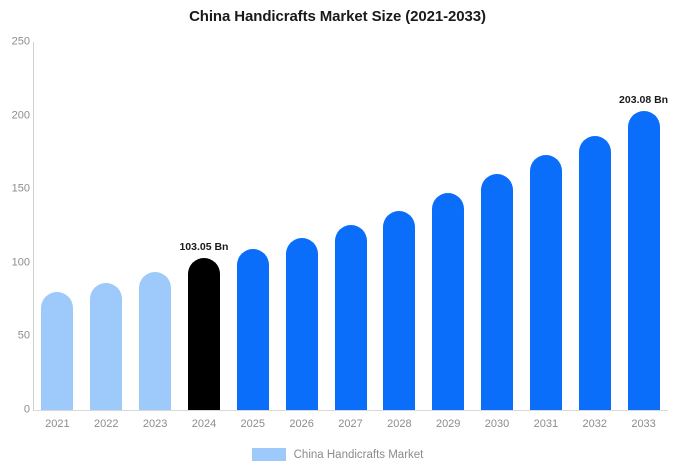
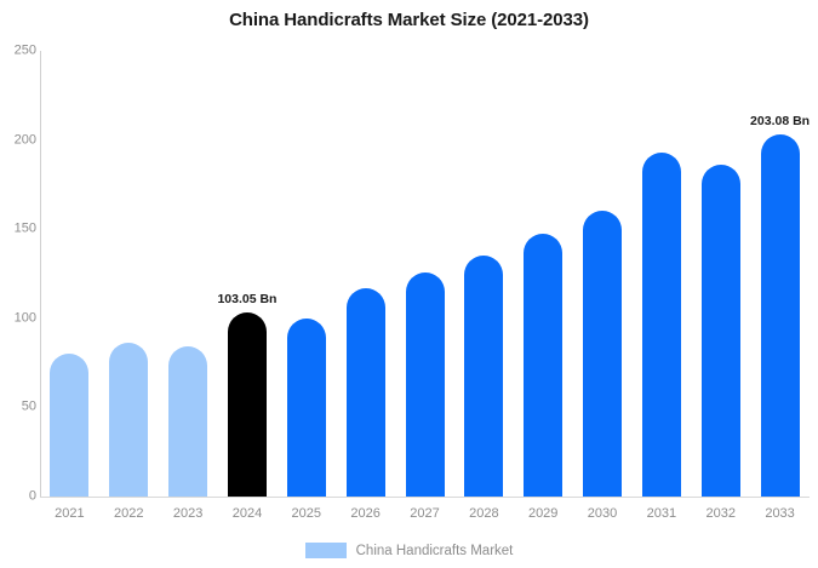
2023: 94 -> 84
2025: 110 -> 100
2031: 173 -> 193
